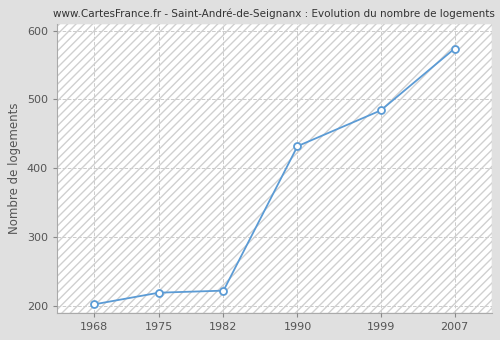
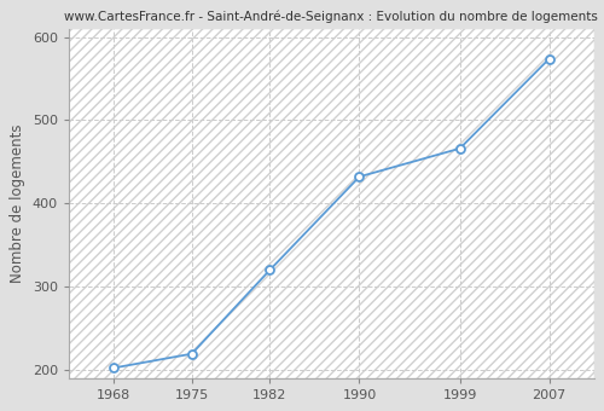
1982: 222 -> 320
1999: 484 -> 466
